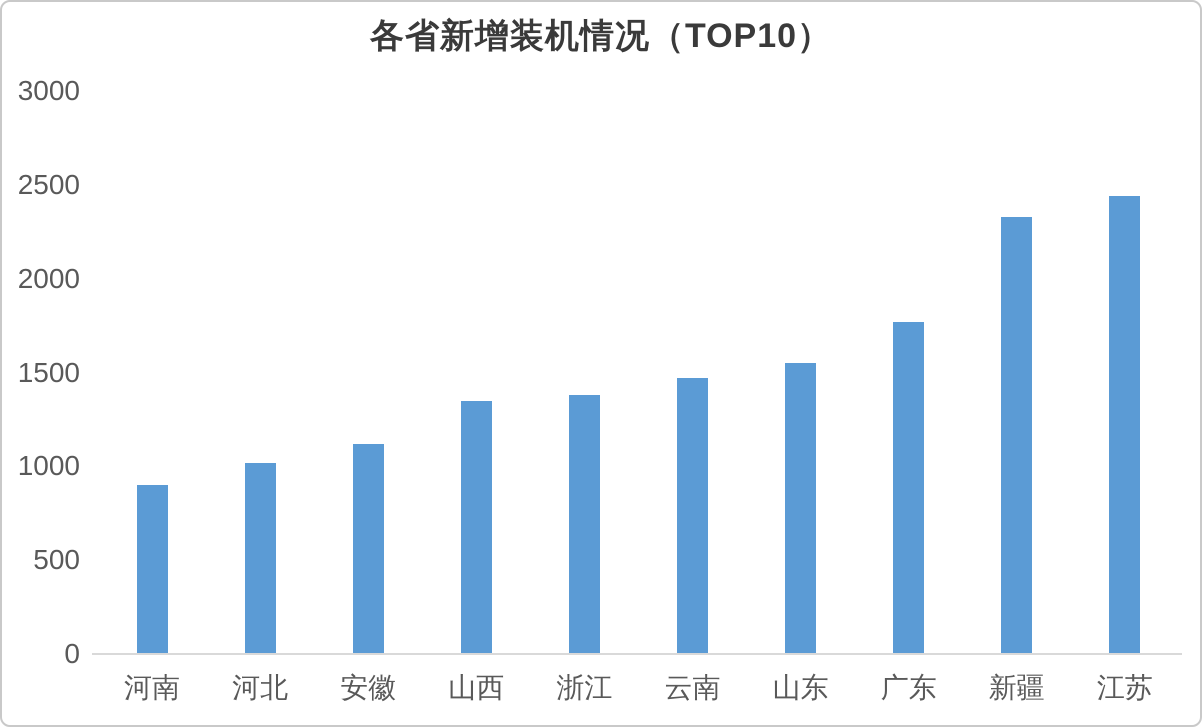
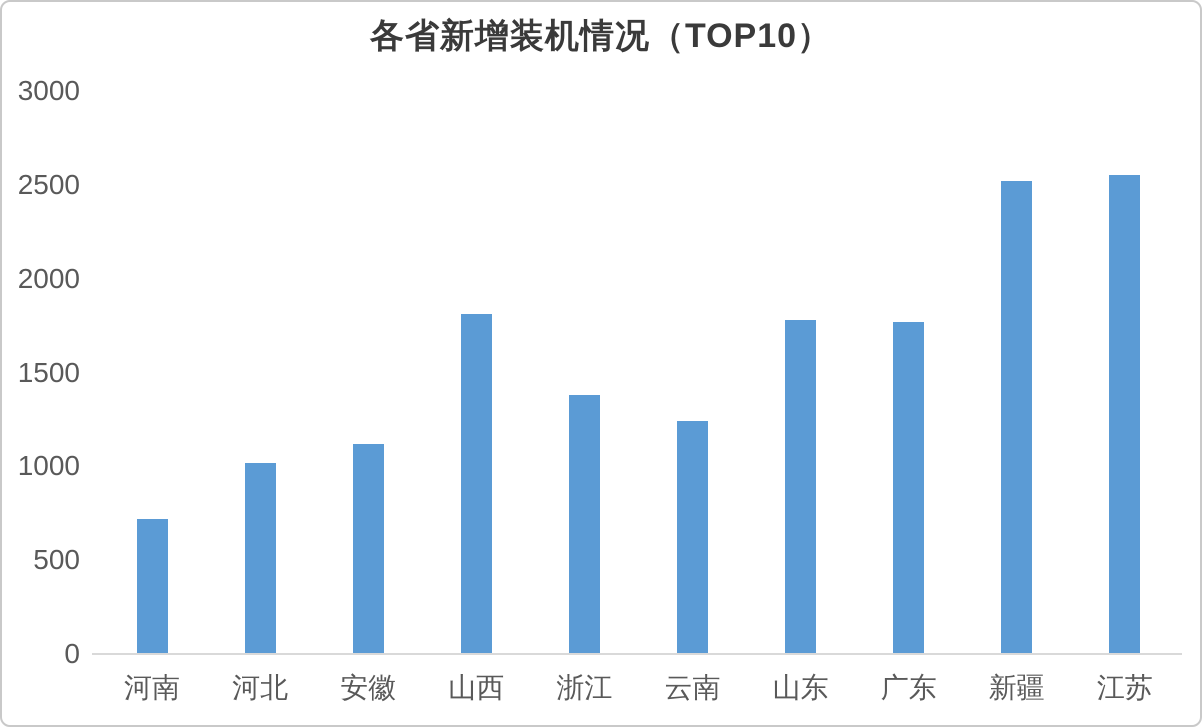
河南: 900 -> 720
山西: 1350 -> 1810
云南: 1470 -> 1240
山东: 1550 -> 1780
新疆: 2330 -> 2520
江苏: 2440 -> 2550
